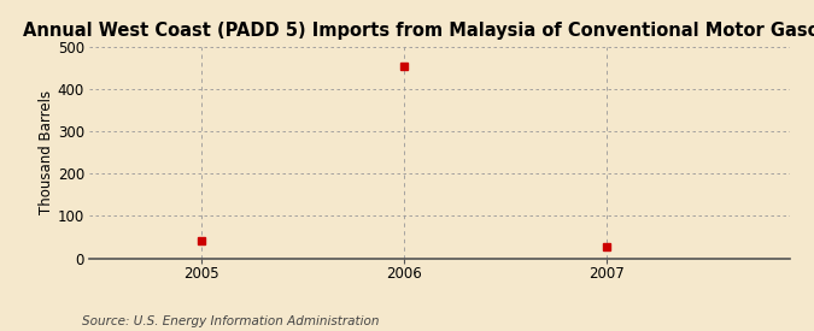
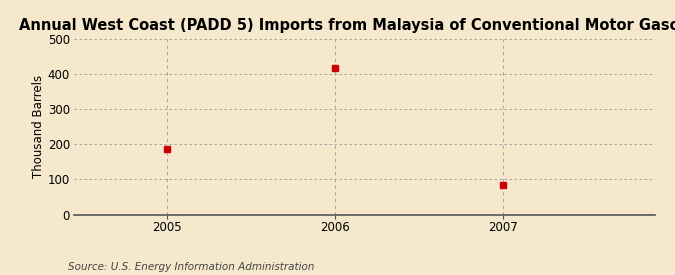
2005: 40 -> 185
2006: 452 -> 415
2007: 28 -> 85
